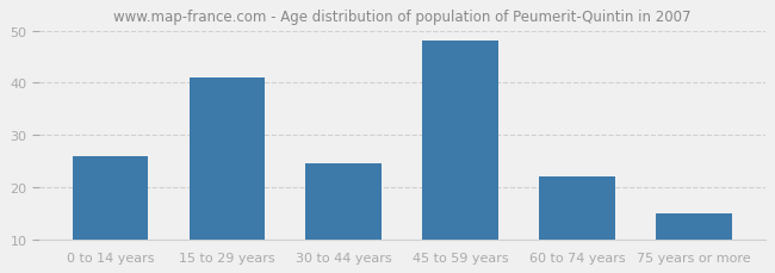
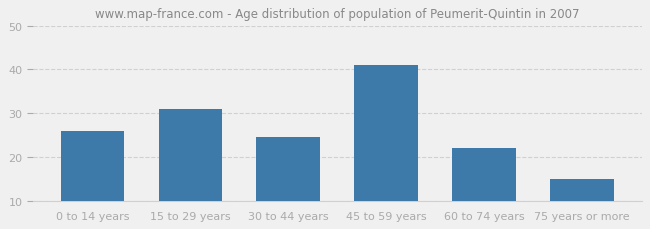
15 to 29 years: 41.0 -> 31.0
45 to 59 years: 48.0 -> 41.0
